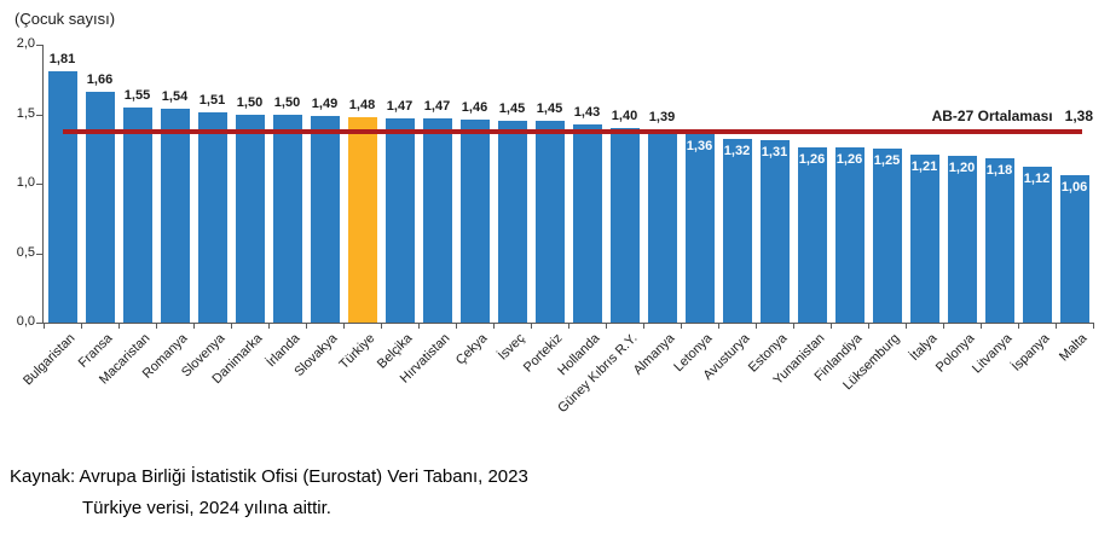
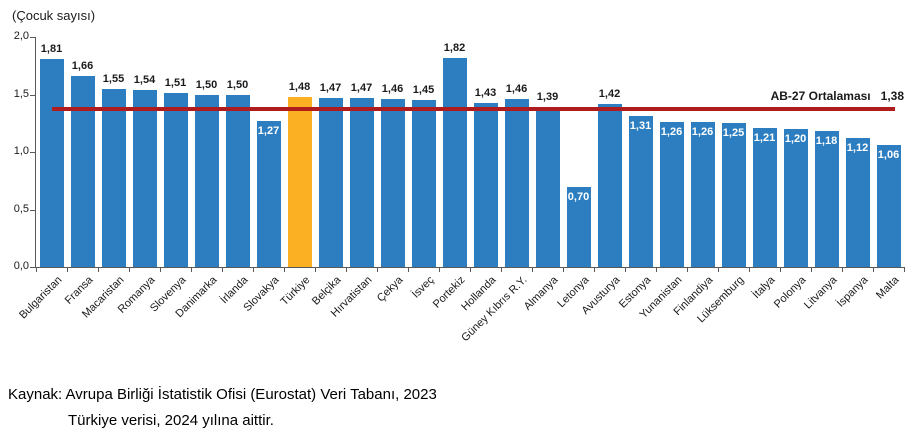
Slovakya: 1,49 -> 1,27
Portekiz: 1,45 -> 1,82
Güney Kıbrıs R.Y.: 1,40 -> 1,46
Letonya: 1,36 -> 0,70
Avusturya: 1,32 -> 1,42
